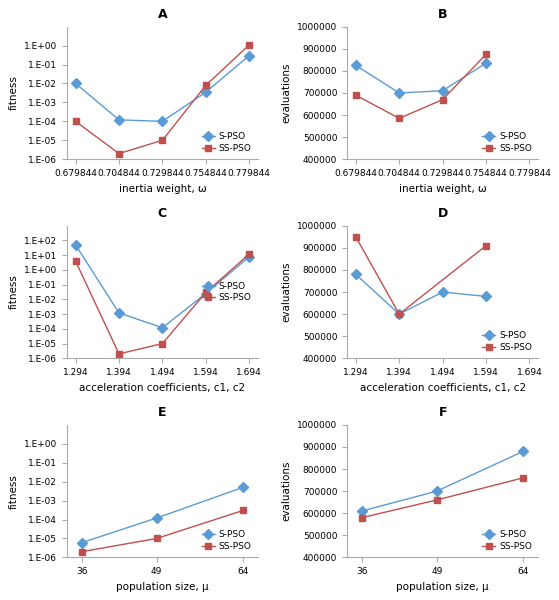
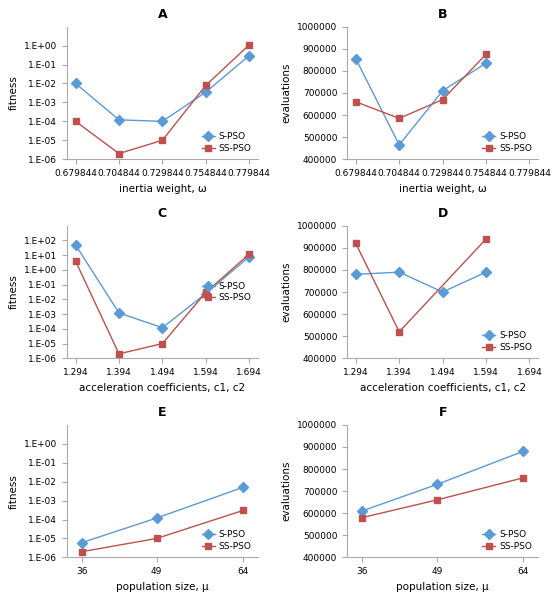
B/S-PSO/0.679844: 825000 -> 855000
B/SS-PSO/0.679844: 690000 -> 660000
B/S-PSO/0.704844: 700000 -> 465000
D/SS-PSO/1.294: 950000 -> 920000
D/S-PSO/1.394: 600000 -> 790000
D/SS-PSO/1.394: 600000 -> 520000
D/S-PSO/1.594: 680000 -> 790000
D/SS-PSO/1.594: 910000 -> 940000
F/S-PSO/49: 700000 -> 730000
